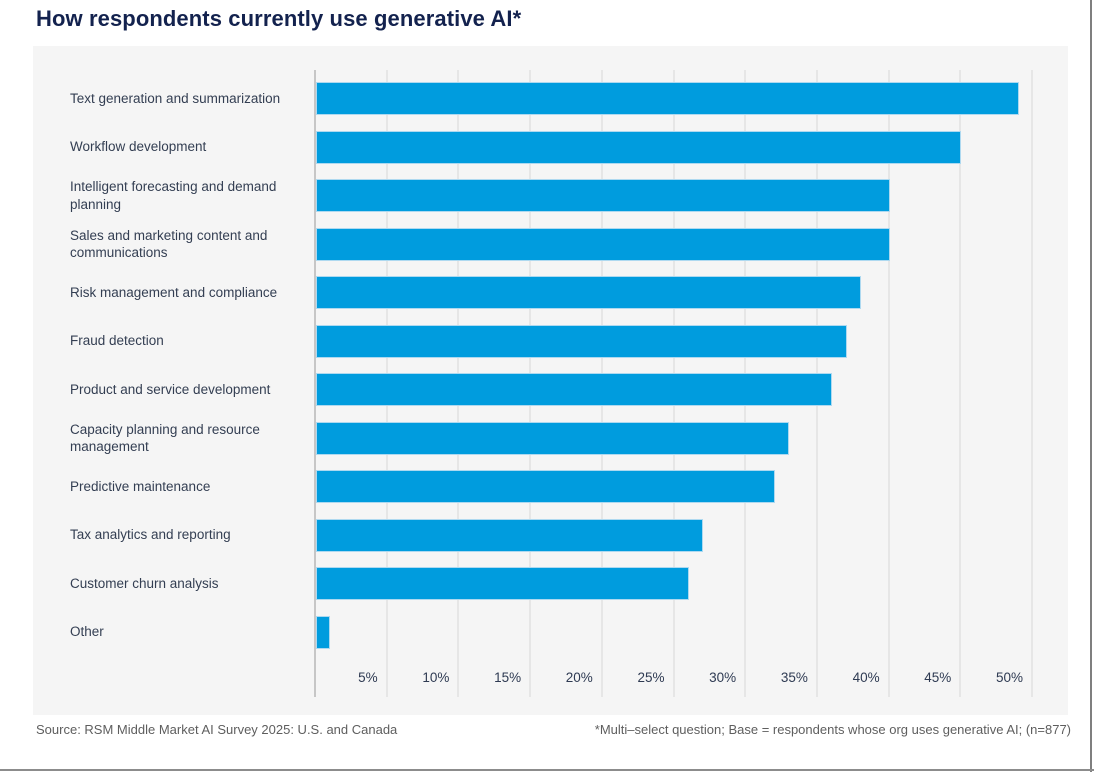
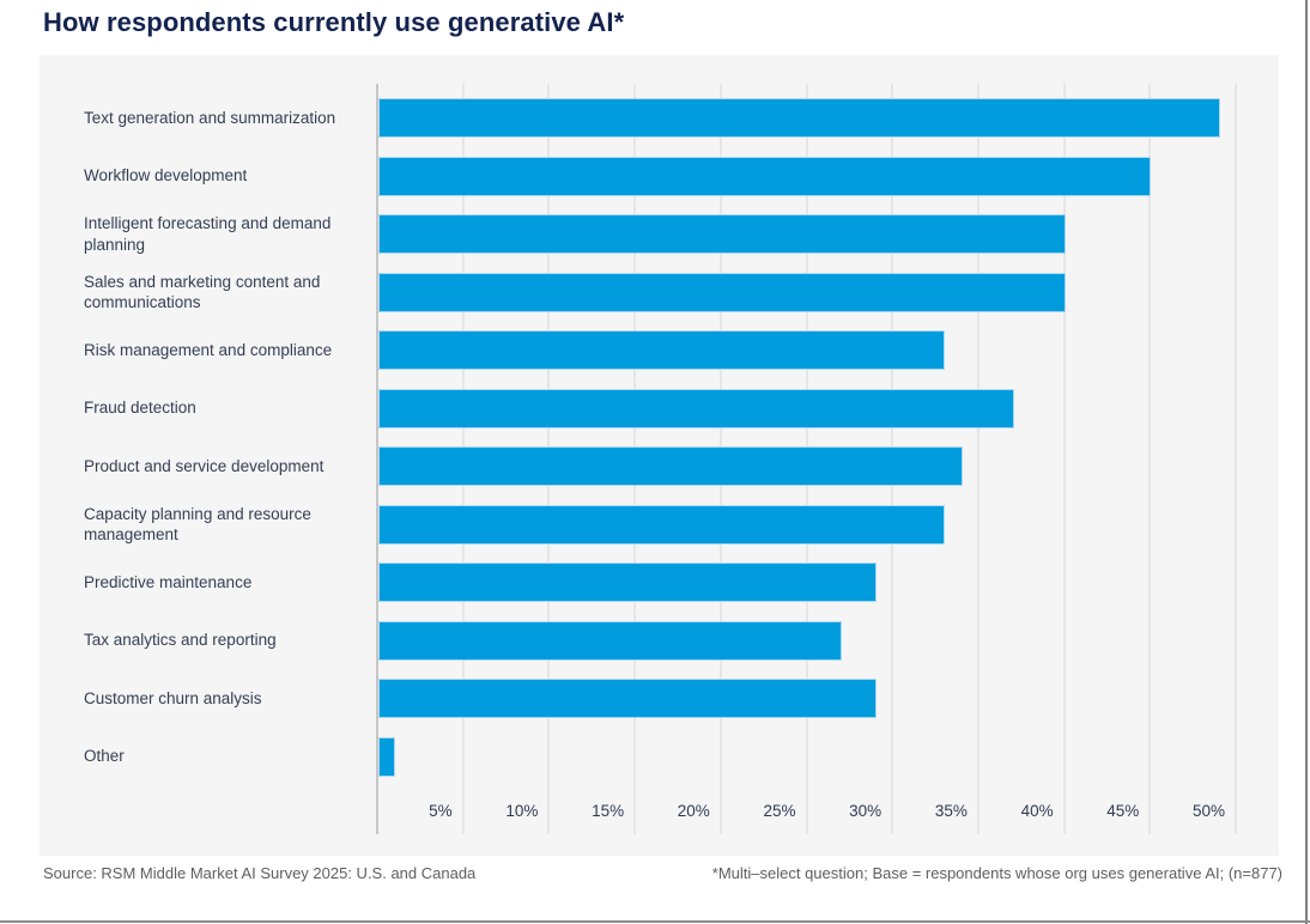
Risk management and compliance: 38% -> 33%
Product and service development: 36% -> 34%
Predictive maintenance: 32% -> 29%
Customer churn analysis: 26% -> 29%
